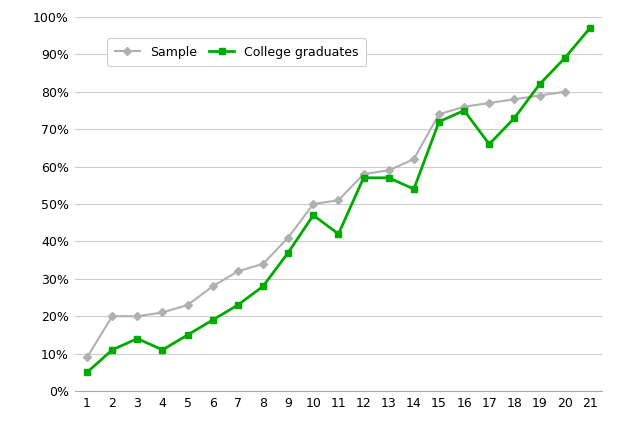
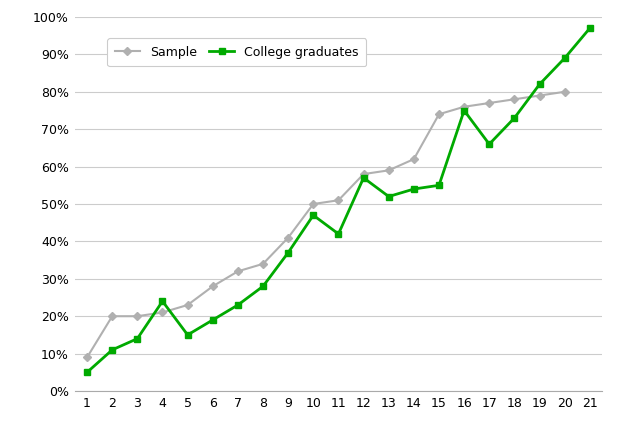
College graduates/4: 11% -> 24%
College graduates/13: 57% -> 52%
College graduates/15: 72% -> 55%
